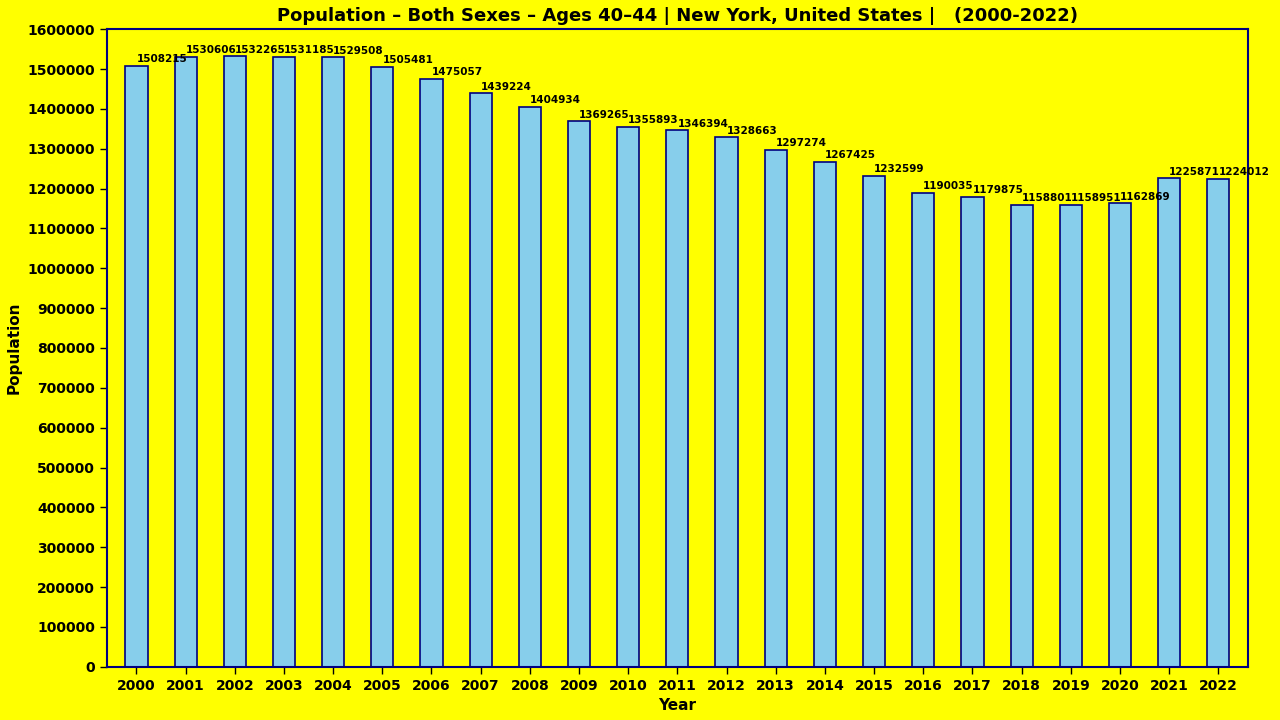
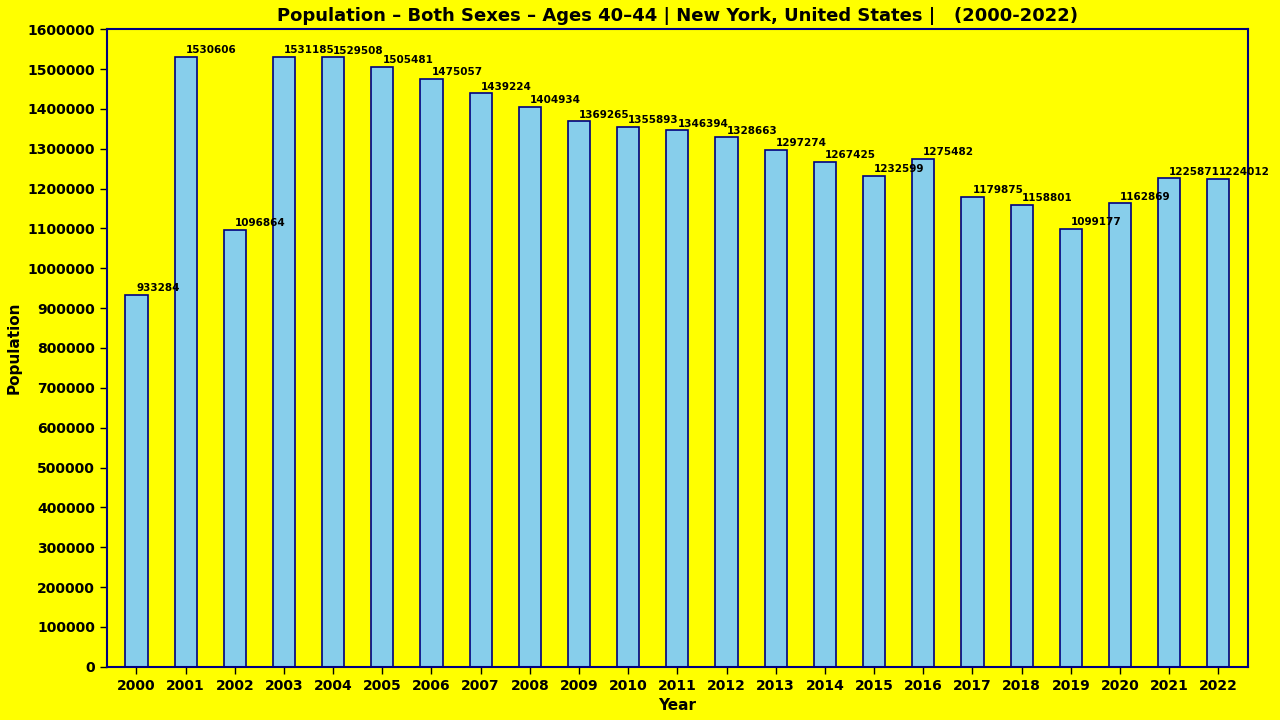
2000: 1508215 -> 933284
2002: 1532265 -> 1096864
2016: 1190035 -> 1275482
2019: 1158951 -> 1099177
